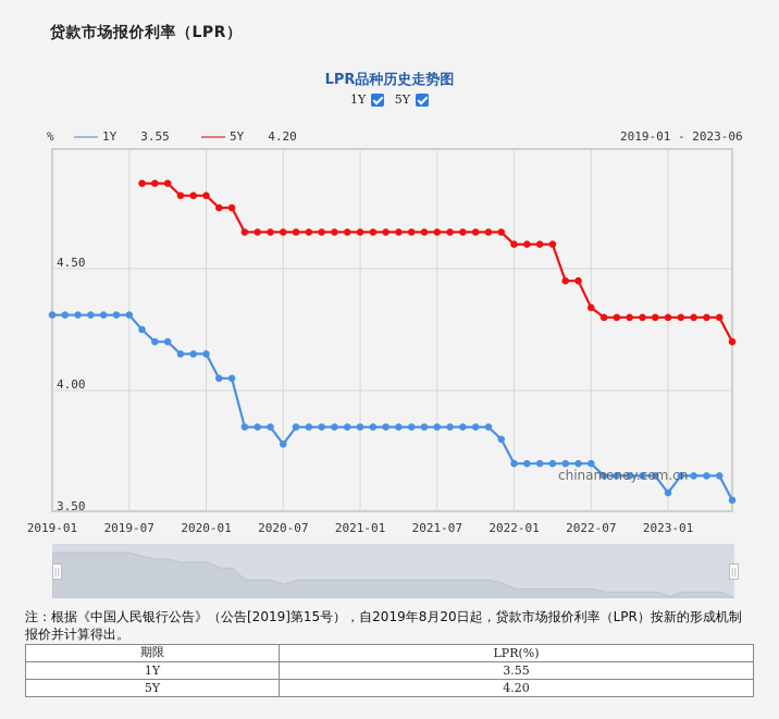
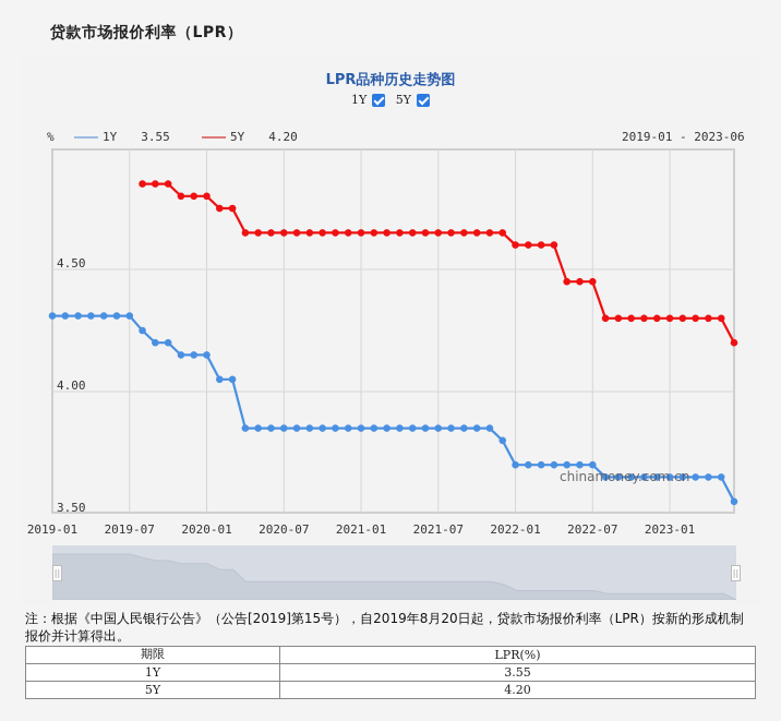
1Y/2020-07: 3.78 -> 3.85
5Y/2022-07: 4.34 -> 4.45
1Y/2023-01: 3.58 -> 3.65
